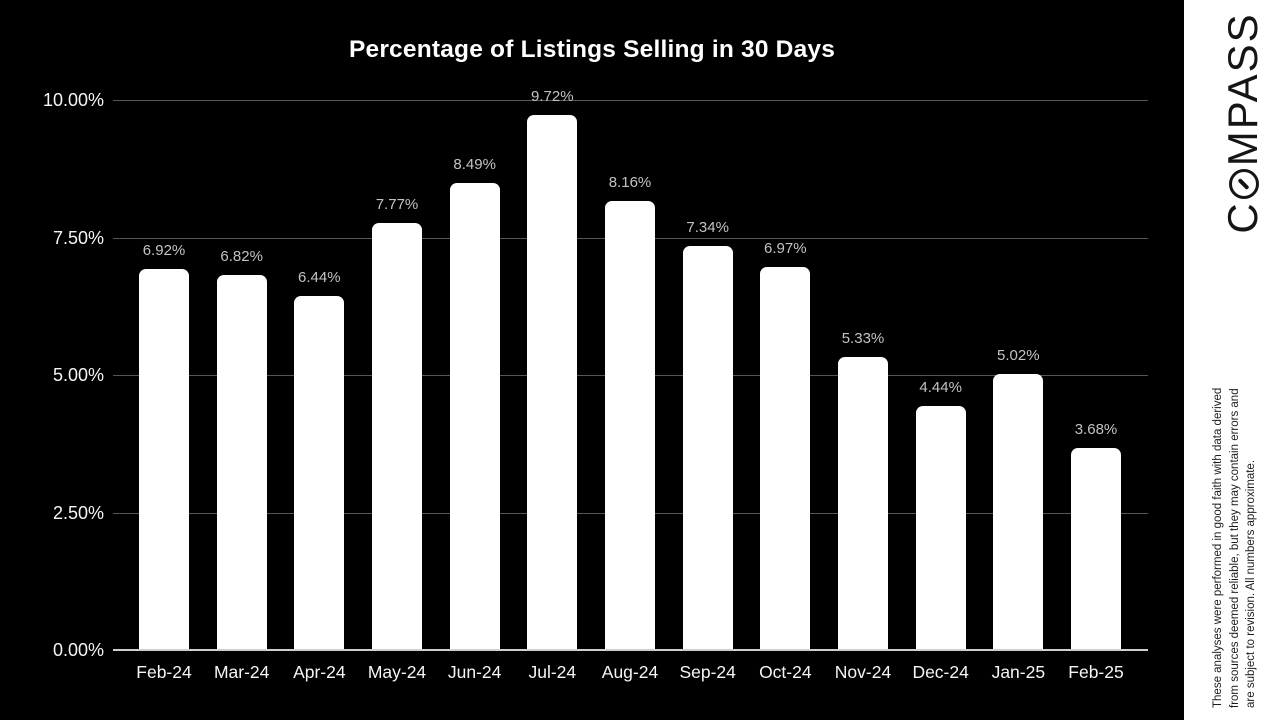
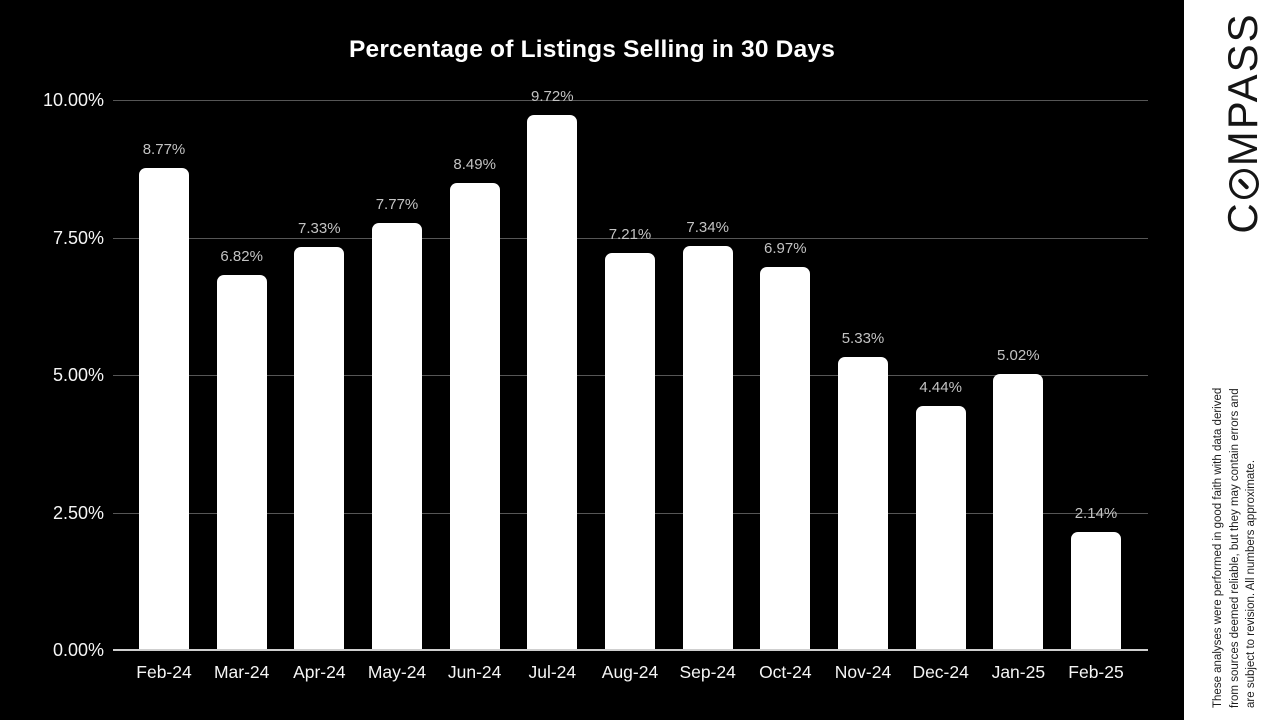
Feb-24: 6.92% -> 8.77%
Apr-24: 6.44% -> 7.33%
Aug-24: 8.16% -> 7.21%
Feb-25: 3.68% -> 2.14%
